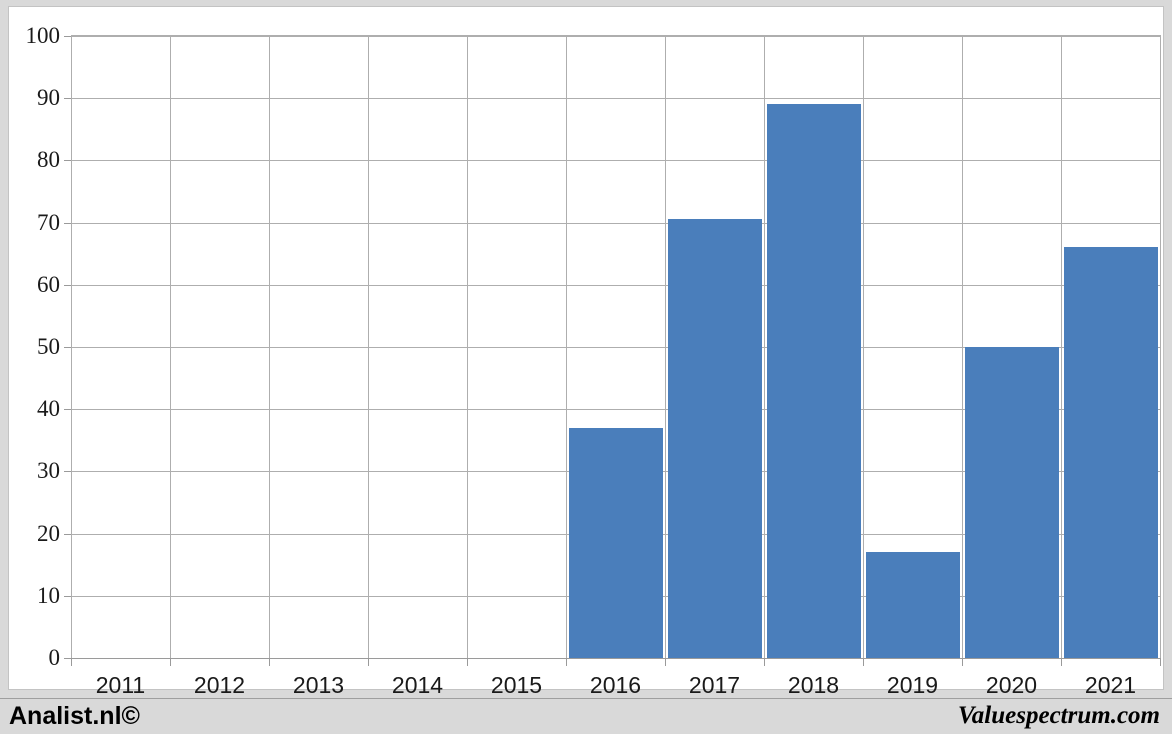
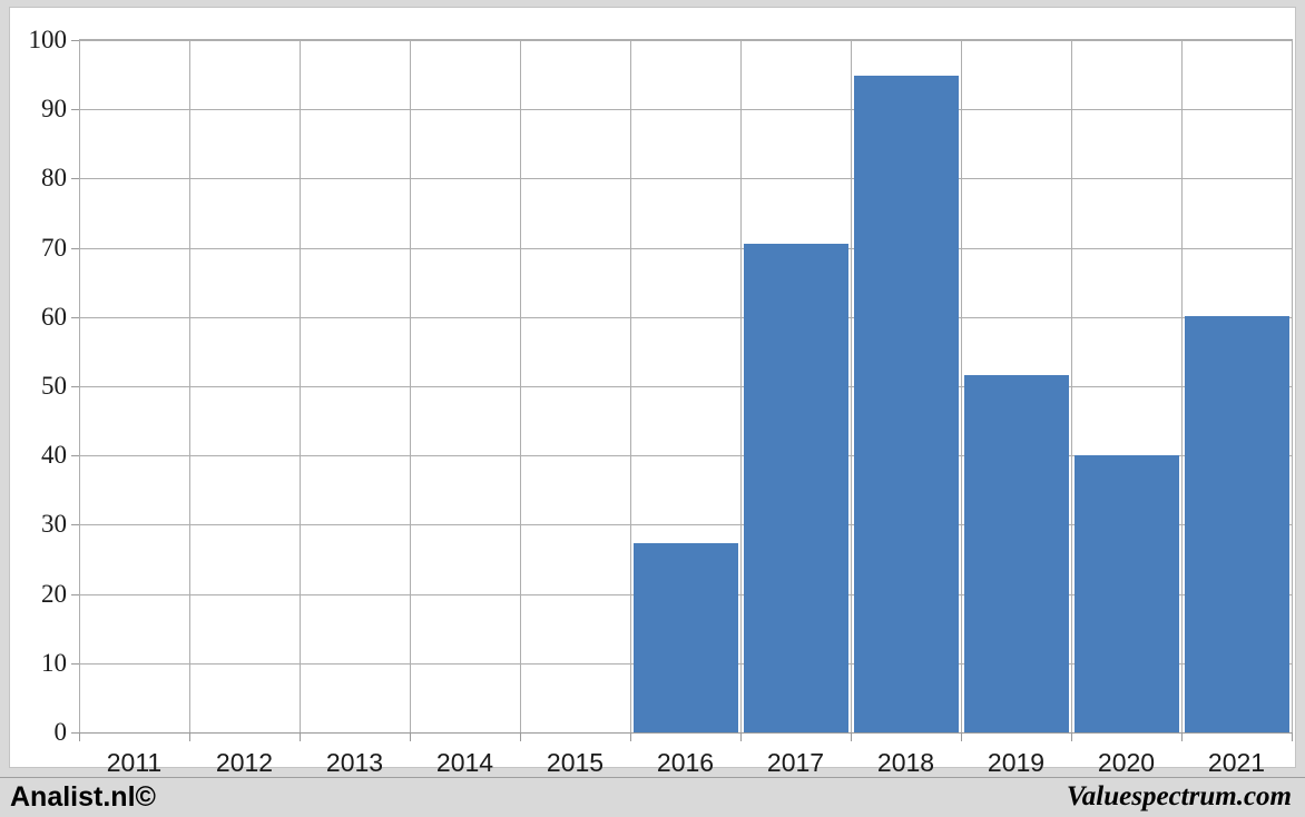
2016: 37 -> 27
2018: 89 -> 95
2019: 17 -> 52
2020: 50 -> 40
2021: 66 -> 60
